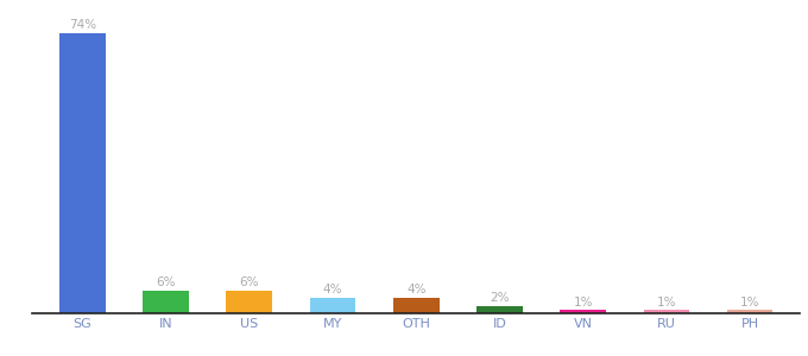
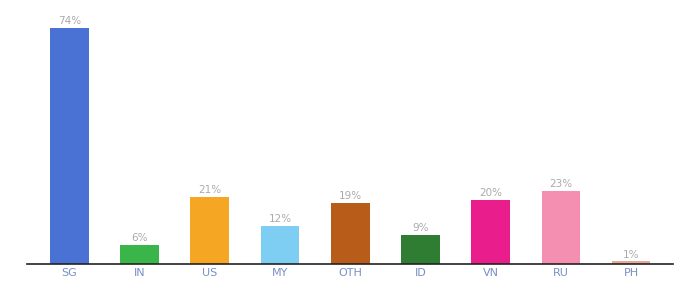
US: 6% -> 21%
MY: 4% -> 12%
OTH: 4% -> 19%
ID: 2% -> 9%
VN: 1% -> 20%
RU: 1% -> 23%
